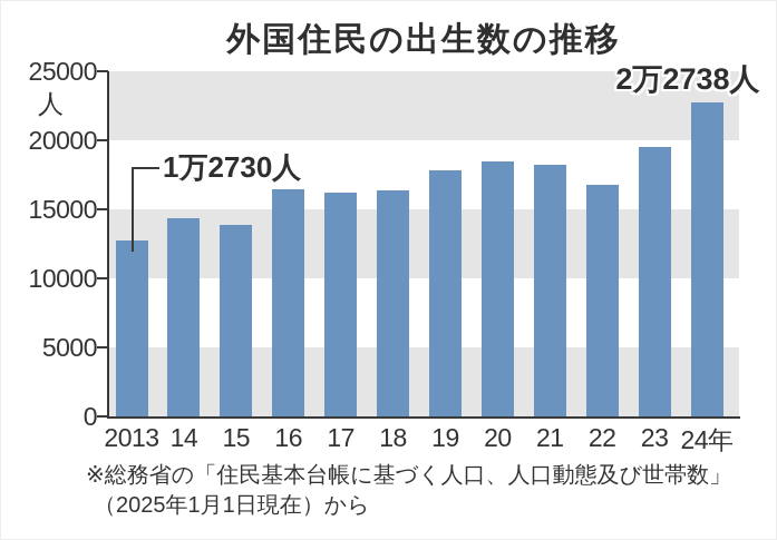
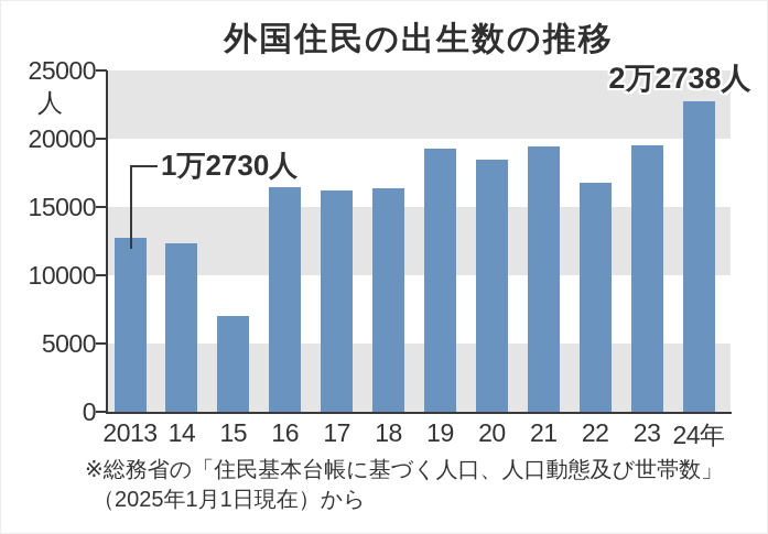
14: 14400 -> 12300
15: 13900 -> 7000
19: 17800 -> 19300
21: 18200 -> 19400
